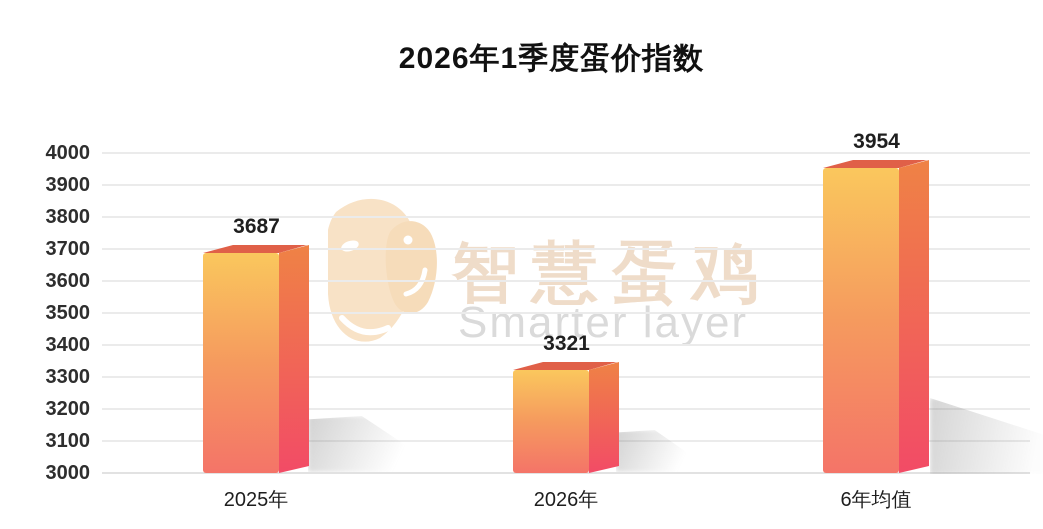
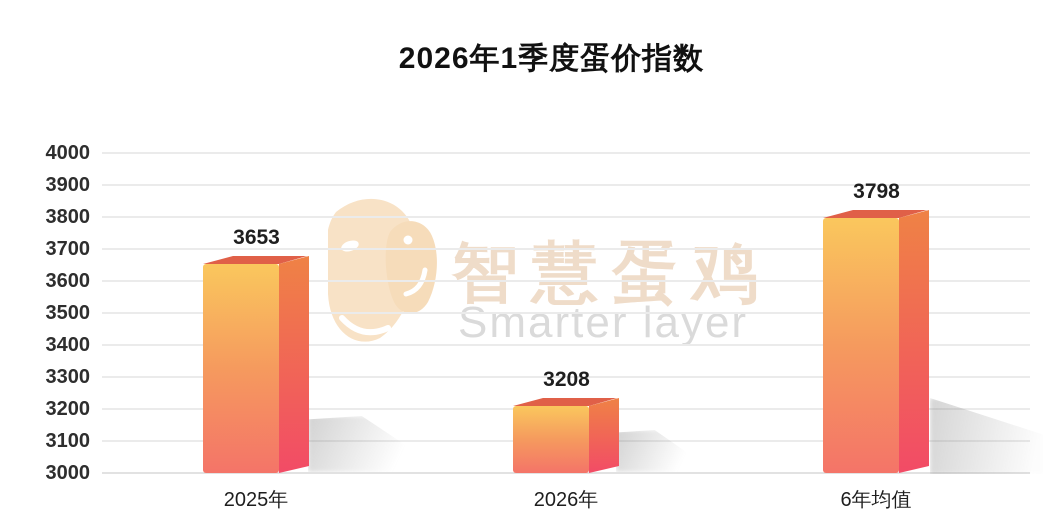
2025年: 3687 -> 3653
2026年: 3321 -> 3208
6年均值: 3954 -> 3798
